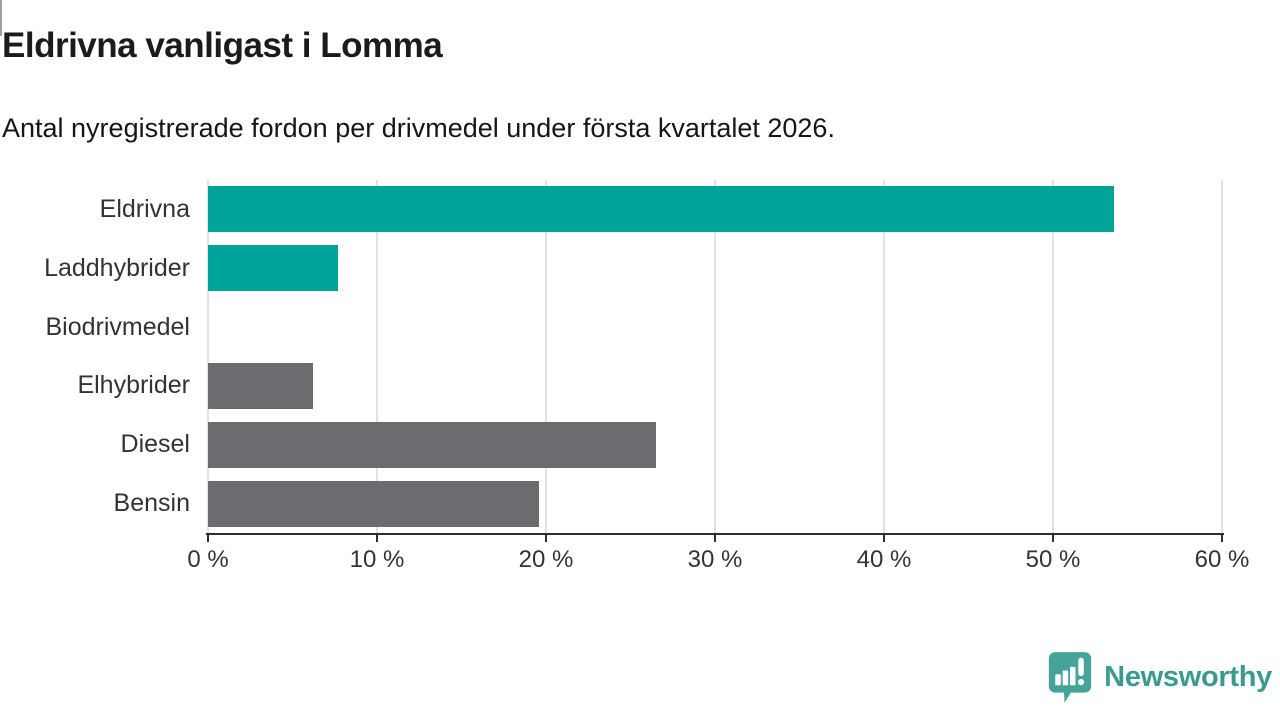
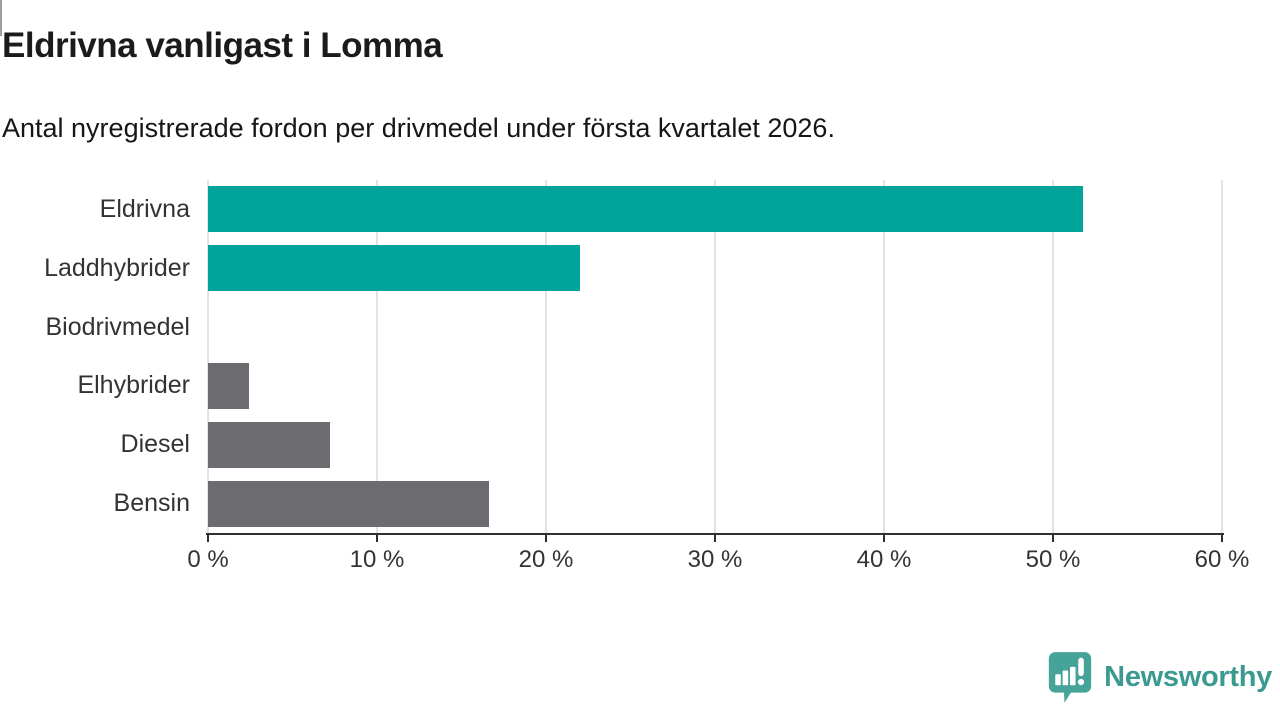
Eldrivna: 53.6% -> 51.8%
Laddhybrider: 7.7% -> 22.0%
Elhybrider: 6.2% -> 2.4%
Diesel: 26.5% -> 7.2%
Bensin: 19.6% -> 16.6%
